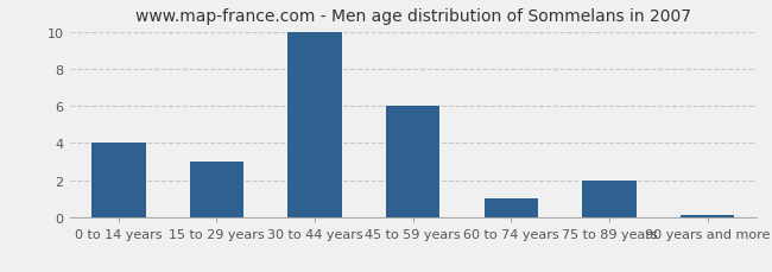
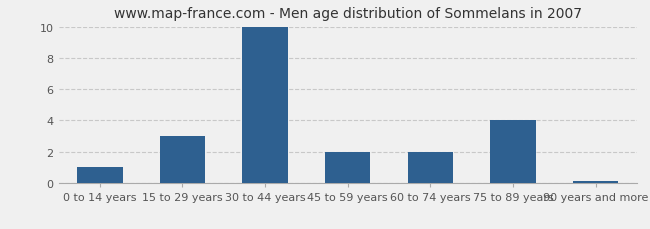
0 to 14 years: 4.0 -> 1.0
45 to 59 years: 6.0 -> 2.0
60 to 74 years: 1.0 -> 2.0
75 to 89 years: 2.0 -> 4.0
